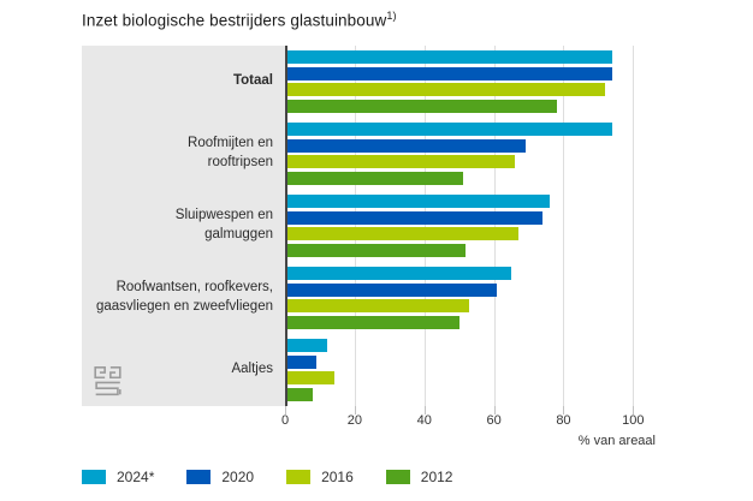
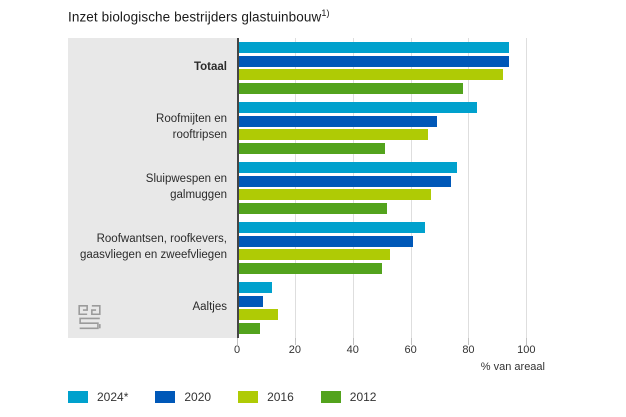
2024*/Roofmijten en rooftripsen: 94 -> 83
